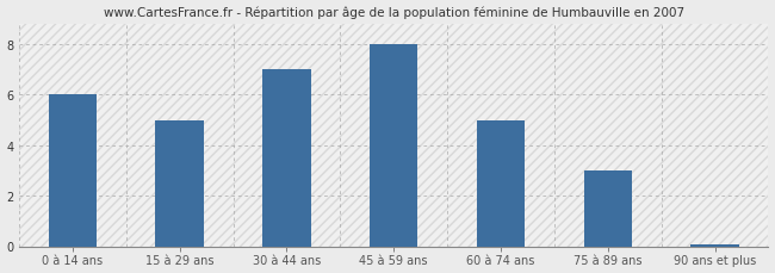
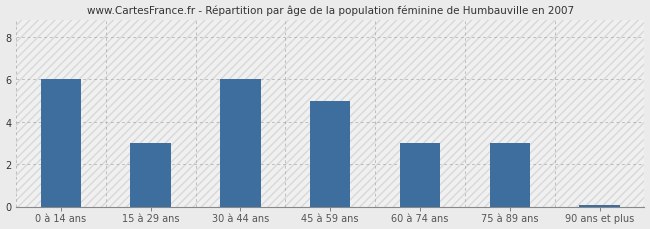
15 à 29 ans: 5.00 -> 3.00
30 à 44 ans: 7.00 -> 6.00
45 à 59 ans: 8.00 -> 5.00
60 à 74 ans: 5.00 -> 3.00
